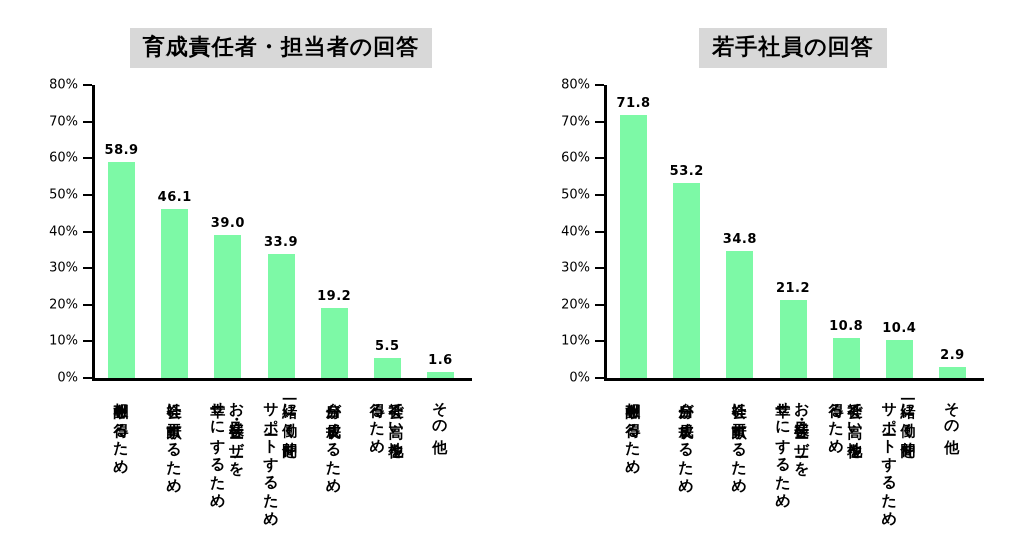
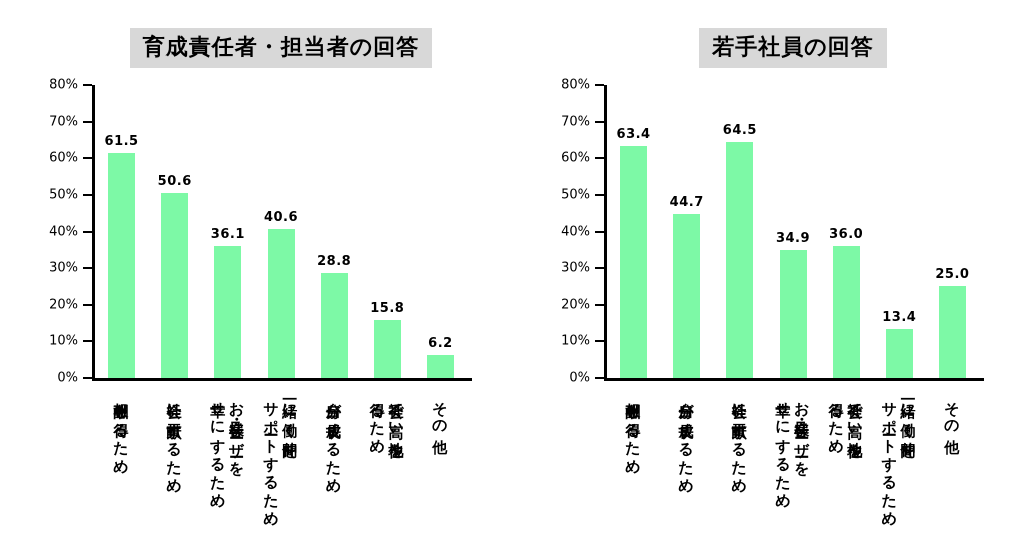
育成責任者・担当者の回答/報酬を得るため: 58.9 -> 61.5
育成責任者・担当者の回答/社会に貢献するため: 46.1 -> 50.6
育成責任者・担当者の回答/お客様・ユーザーを 幸せにするため: 39.0 -> 36.1
育成責任者・担当者の回答/一緒に働く仲間を サポートするため: 33.9 -> 40.6
育成責任者・担当者の回答/自分が成長するため: 19.2 -> 28.8
育成責任者・担当者の回答/社会で高い地位を 得るため: 5.5 -> 15.8
育成責任者・担当者の回答/その他: 1.6 -> 6.2
若手社員の回答/報酬を得るため: 71.8 -> 63.4
若手社員の回答/自分が成長するため: 53.2 -> 44.7
若手社員の回答/社会に貢献するため: 34.8 -> 64.5
若手社員の回答/お客様・ユーザーを 幸せにするため: 21.2 -> 34.9
若手社員の回答/社会で高い地位を 得るため: 10.8 -> 36.0
若手社員の回答/一緒に働く仲間を サポートするため: 10.4 -> 13.4
若手社員の回答/その他: 2.9 -> 25.0
